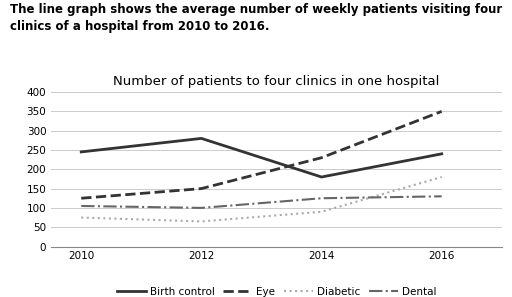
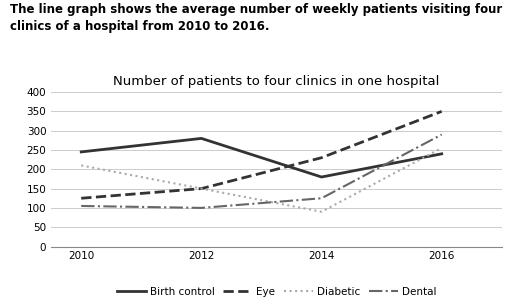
Diabetic/2010: 75 -> 210
Diabetic/2012: 65 -> 150
Diabetic/2016: 180 -> 255
Dental/2016: 130 -> 290
